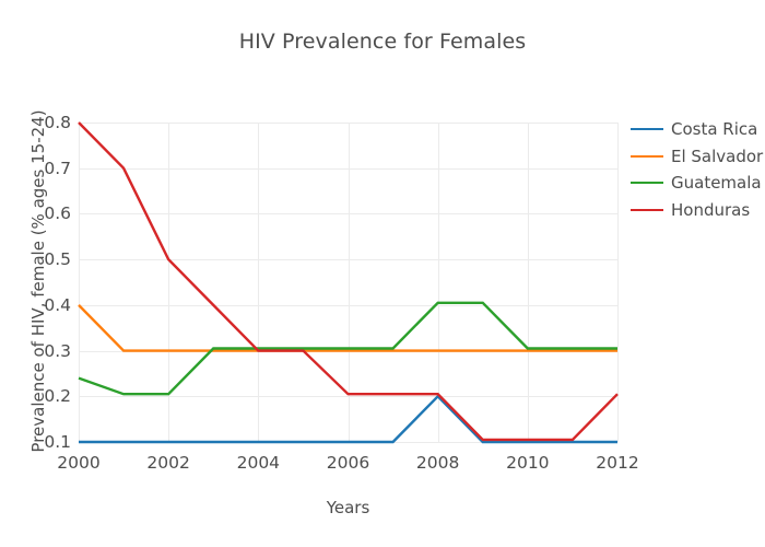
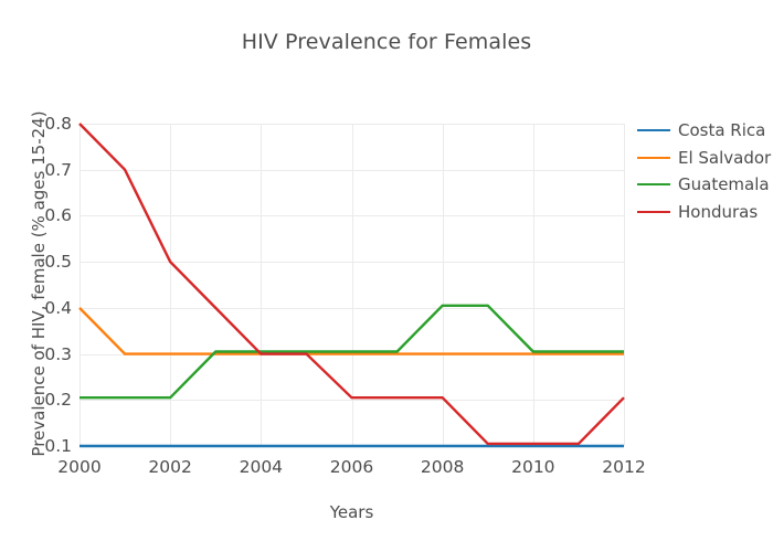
Guatemala/2000: 0.24 -> 0.20
Costa Rica/2008: 0.2 -> 0.1
